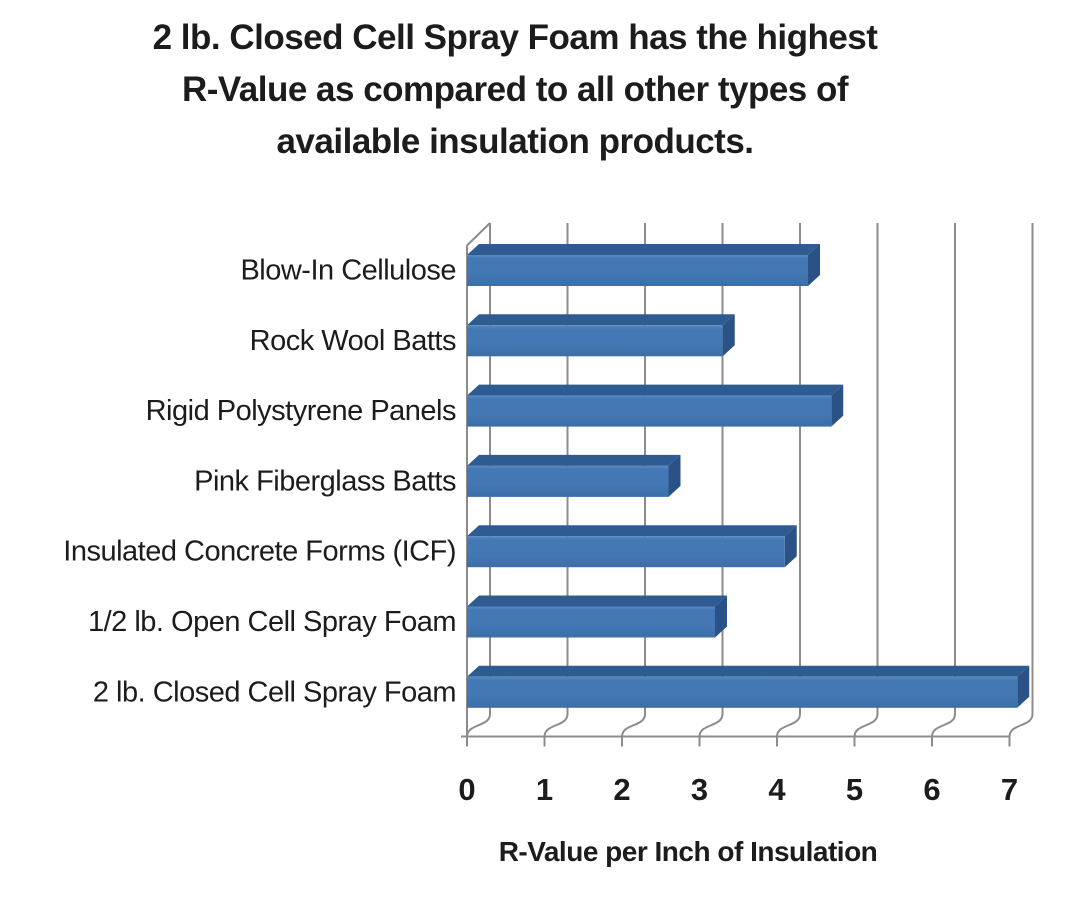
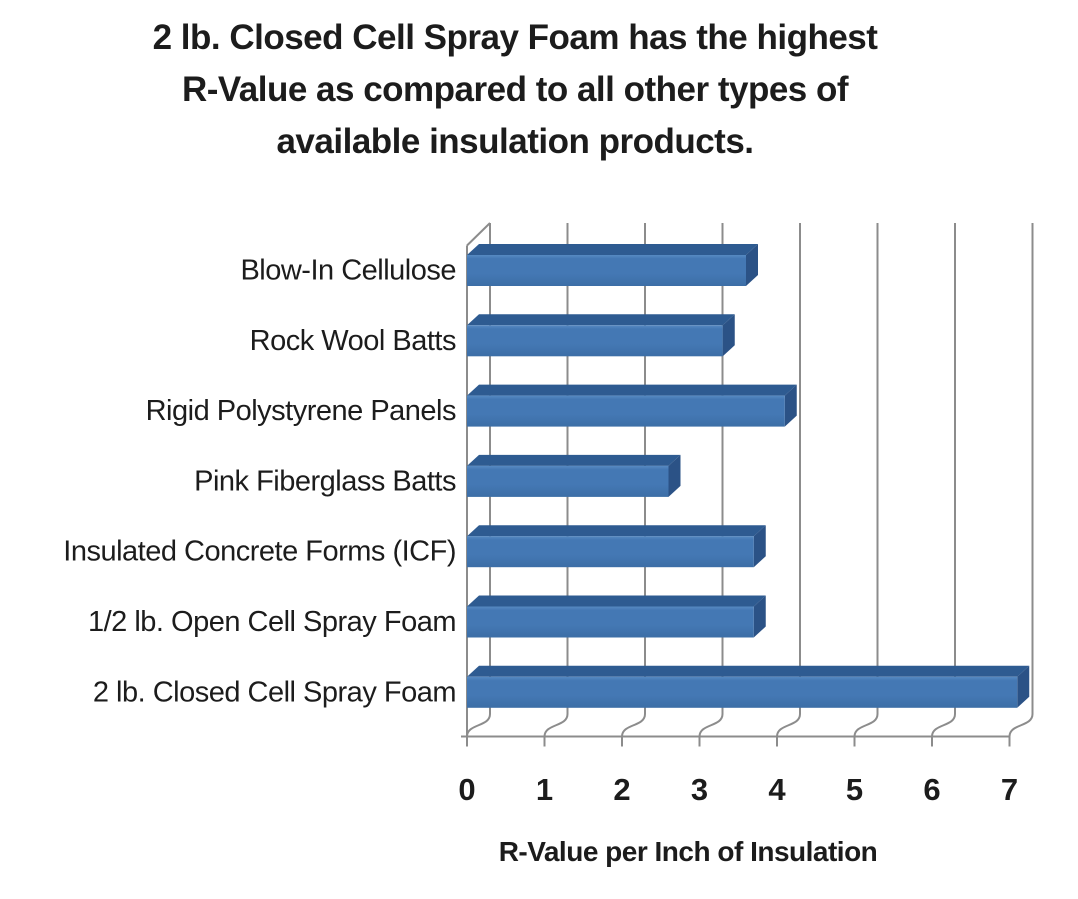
Blow-In Cellulose: 4.4 -> 3.6
Rigid Polystyrene Panels: 4.7 -> 4.1
Insulated Concrete Forms (ICF): 4.1 -> 3.7
1/2 lb. Open Cell Spray Foam: 3.2 -> 3.7
